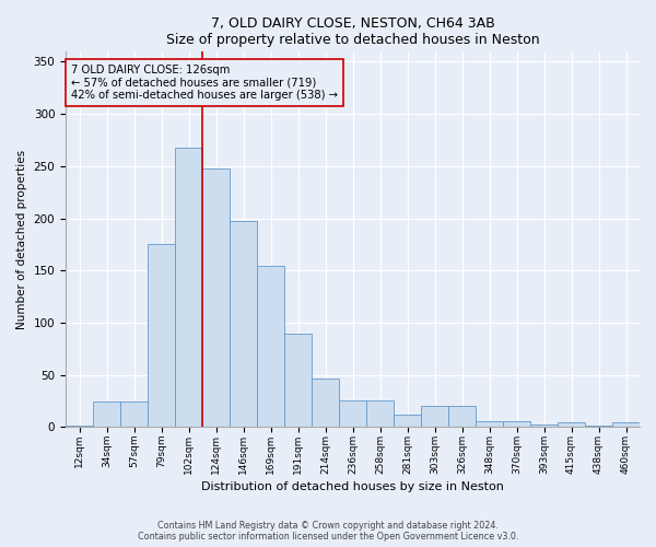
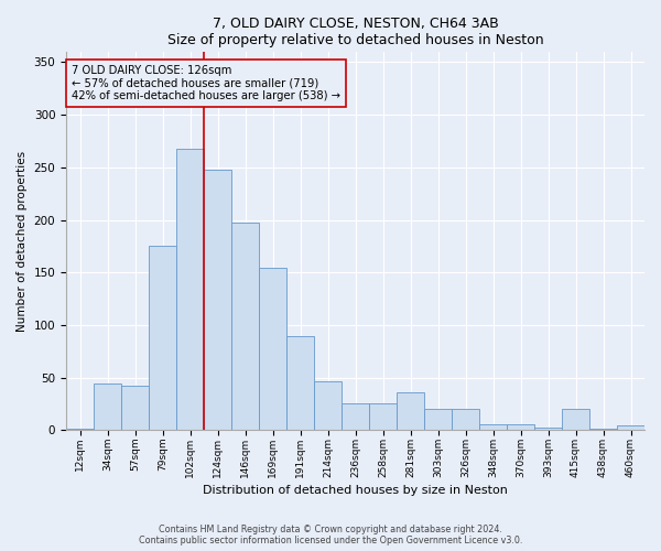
34sqm: 25 -> 44
57sqm: 25 -> 42
281sqm: 12 -> 36
415sqm: 5 -> 20
